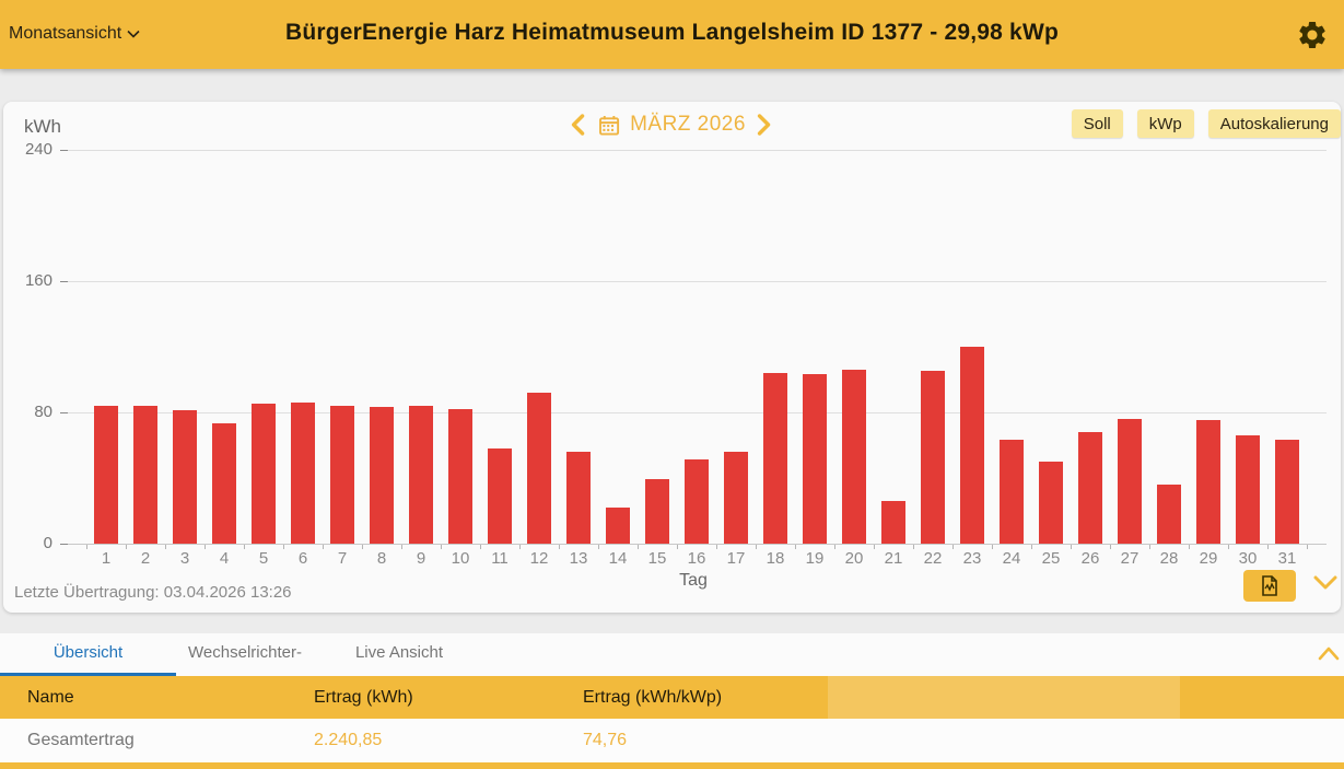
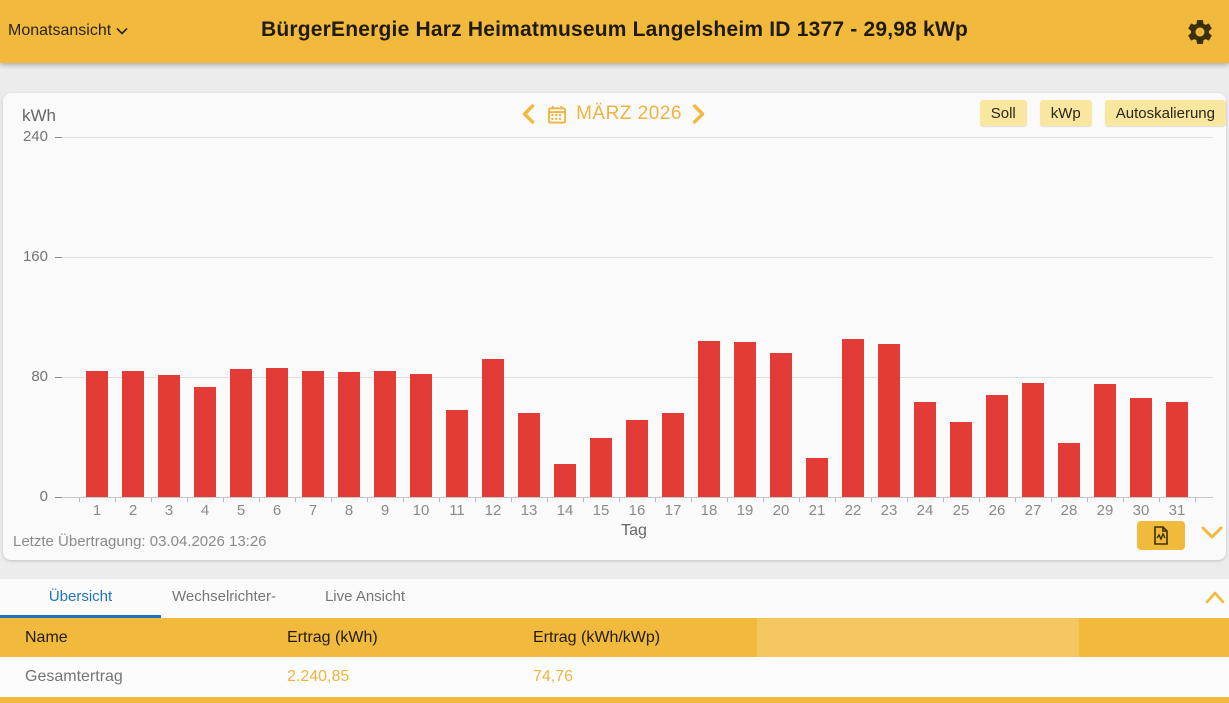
20: 106 -> 96
23: 120 -> 102
